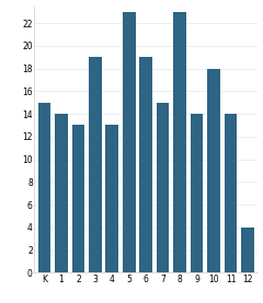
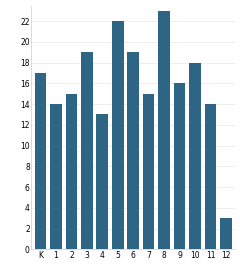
K: 15 -> 17
2: 13 -> 15
5: 23 -> 22
9: 14 -> 16
12: 4 -> 3
